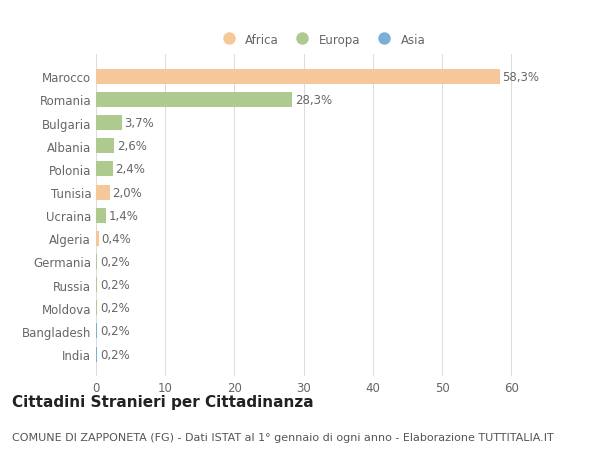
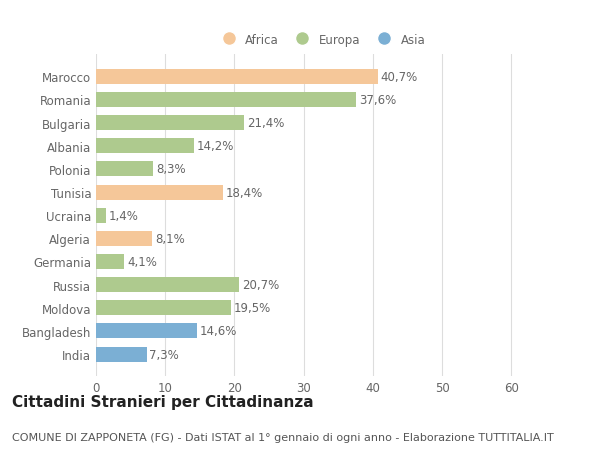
Marocco: 58,3% -> 40,7%
Romania: 28,3% -> 37,6%
Bulgaria: 3,7% -> 21,4%
Albania: 2,6% -> 14,2%
Polonia: 2,4% -> 8,3%
Tunisia: 2,0% -> 18,4%
Algeria: 0,4% -> 8,1%
Germania: 0,2% -> 4,1%
Russia: 0,2% -> 20,7%
Moldova: 0,2% -> 19,5%
Bangladesh: 0,2% -> 14,6%
India: 0,2% -> 7,3%
